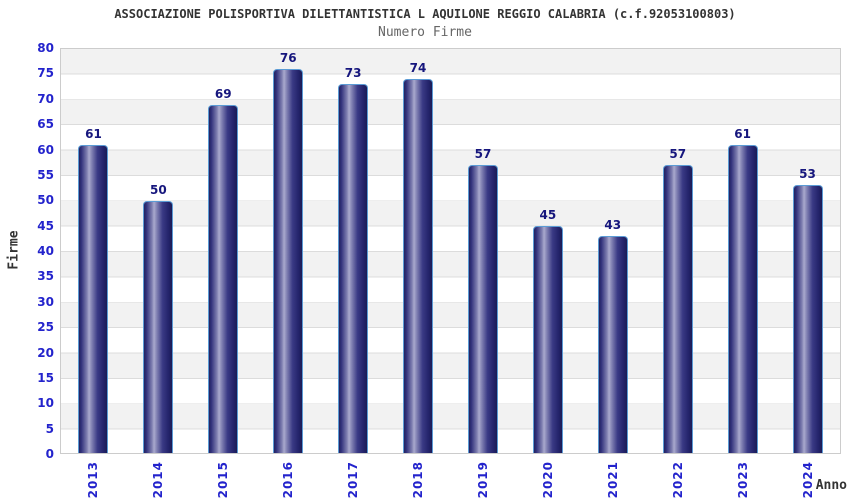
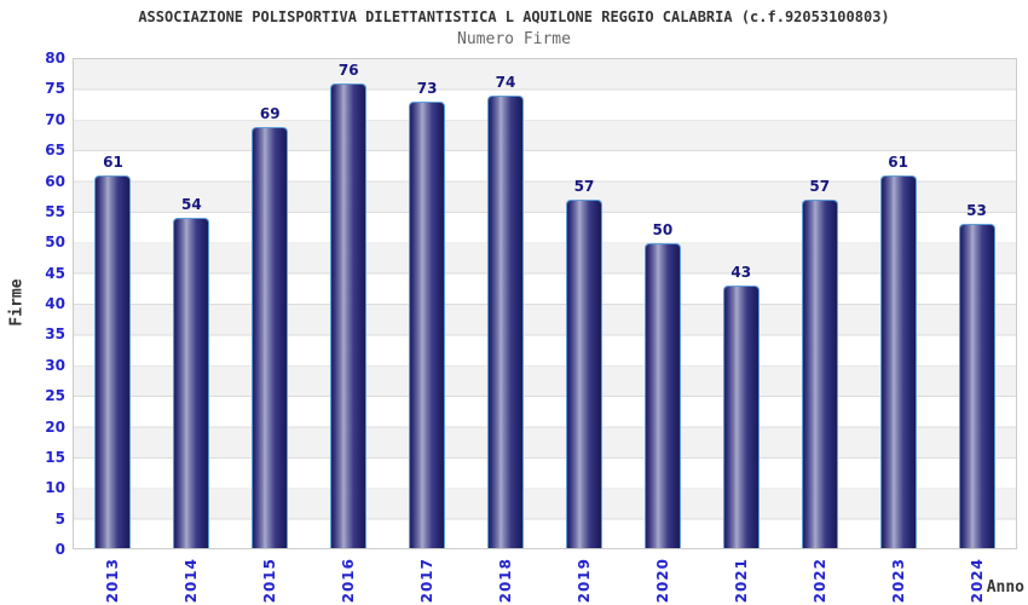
2014: 50 -> 54
2020: 45 -> 50
